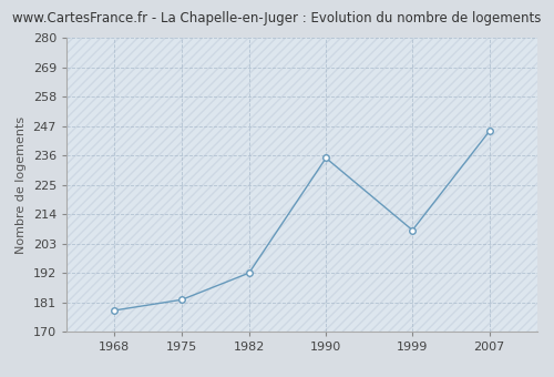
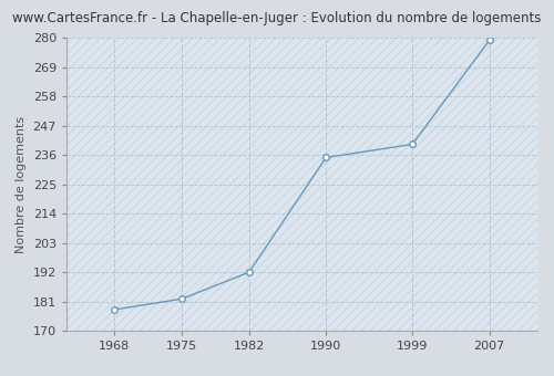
1999: 208 -> 240
2007: 245 -> 279
